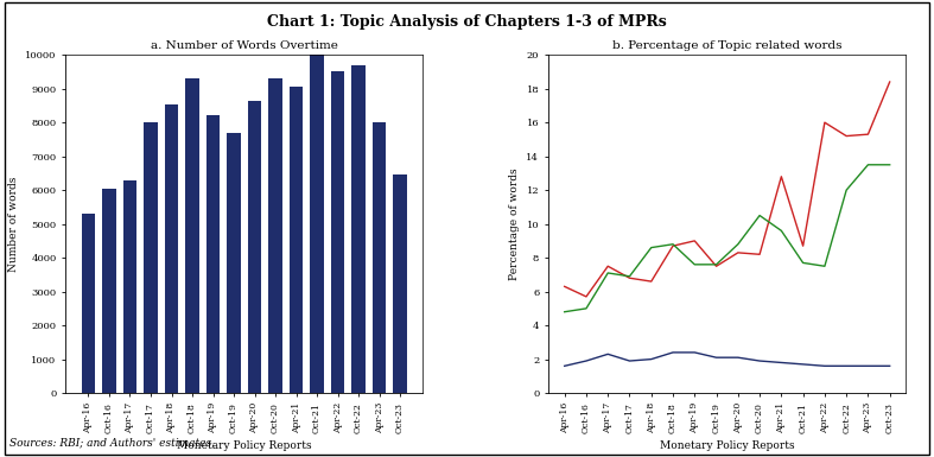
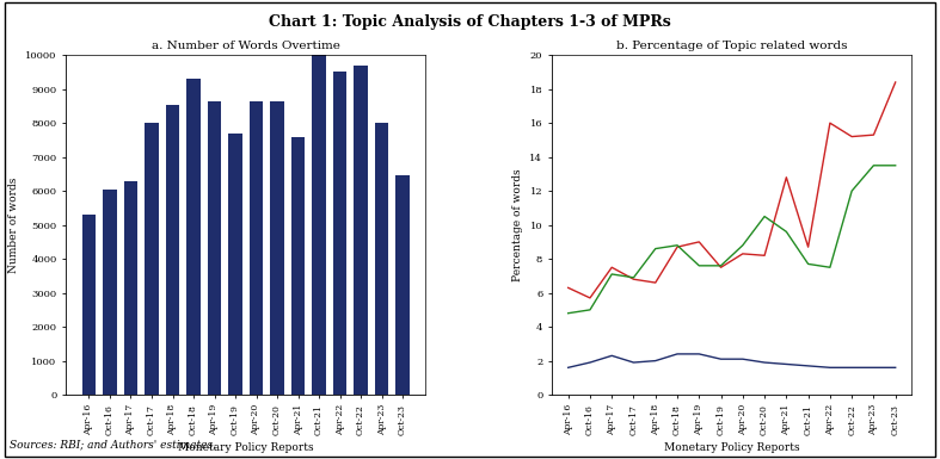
a. Number of Words Overtime/Apr-19: 8200 -> 8650
a. Number of Words Overtime/Oct-20: 9300 -> 8650
a. Number of Words Overtime/Apr-21: 9050 -> 7600
